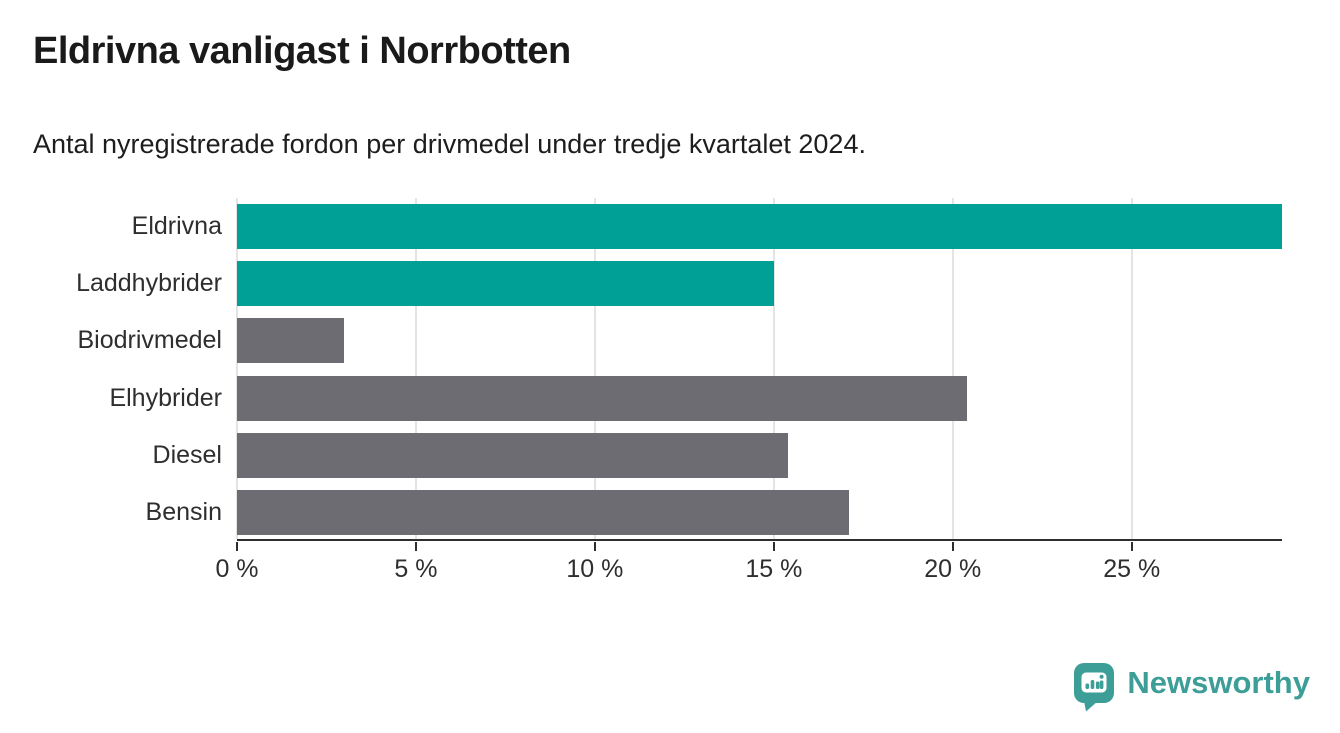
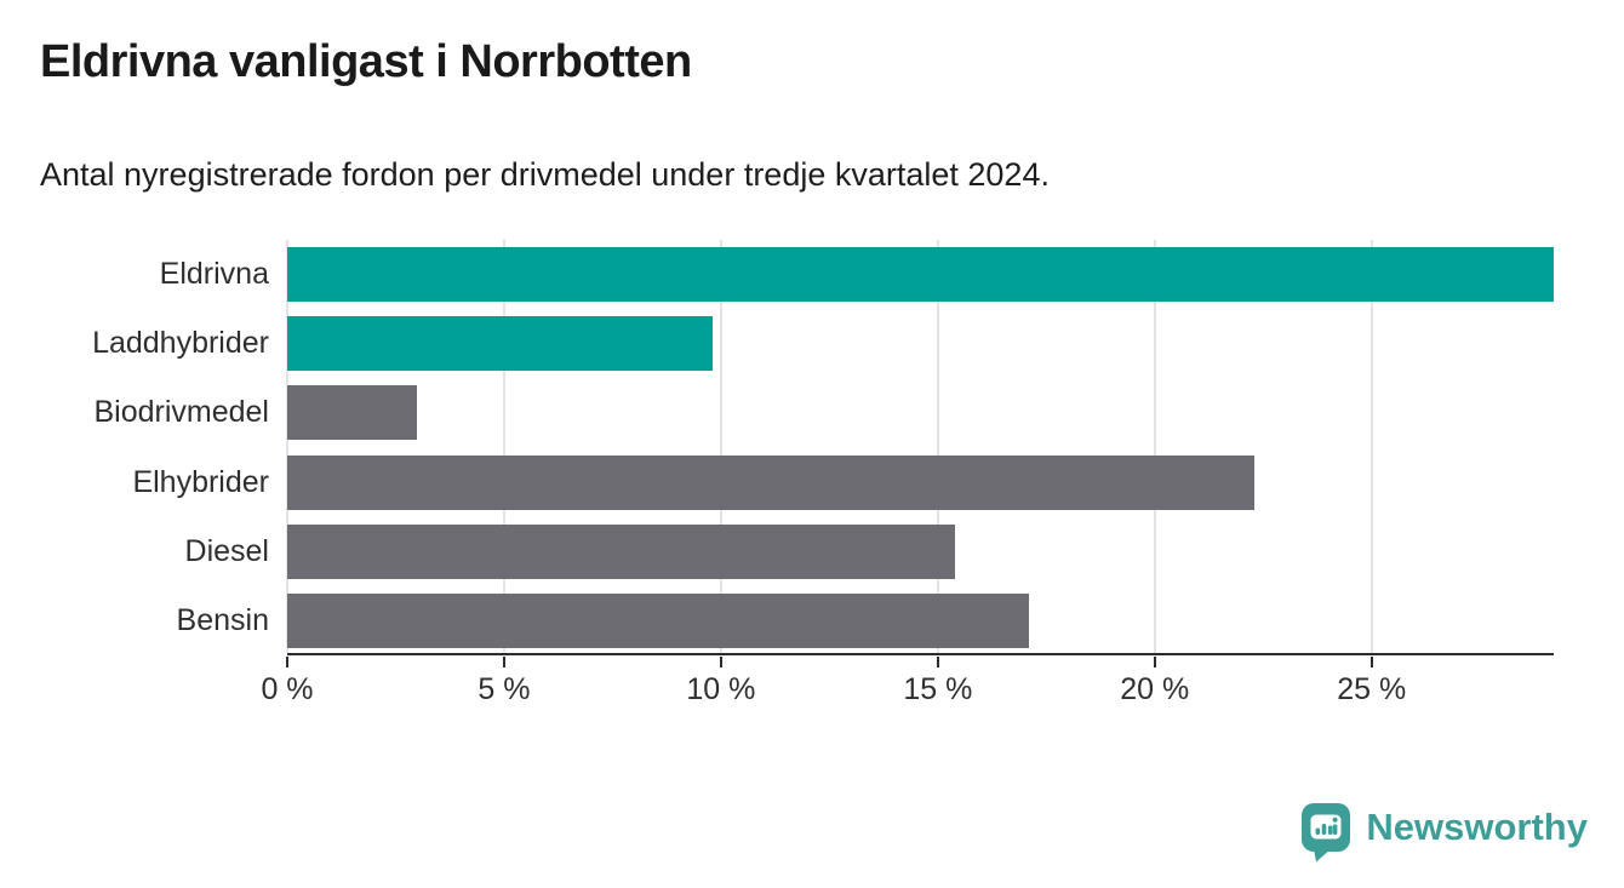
Laddhybrider: 15.0% -> 9.8%
Elhybrider: 20.4% -> 22.3%
